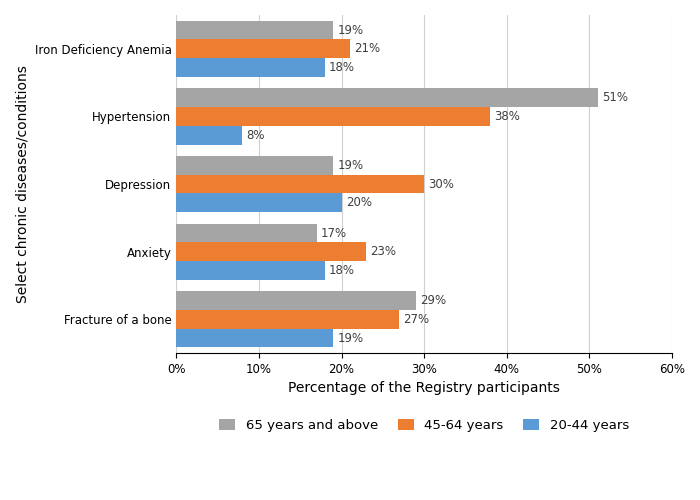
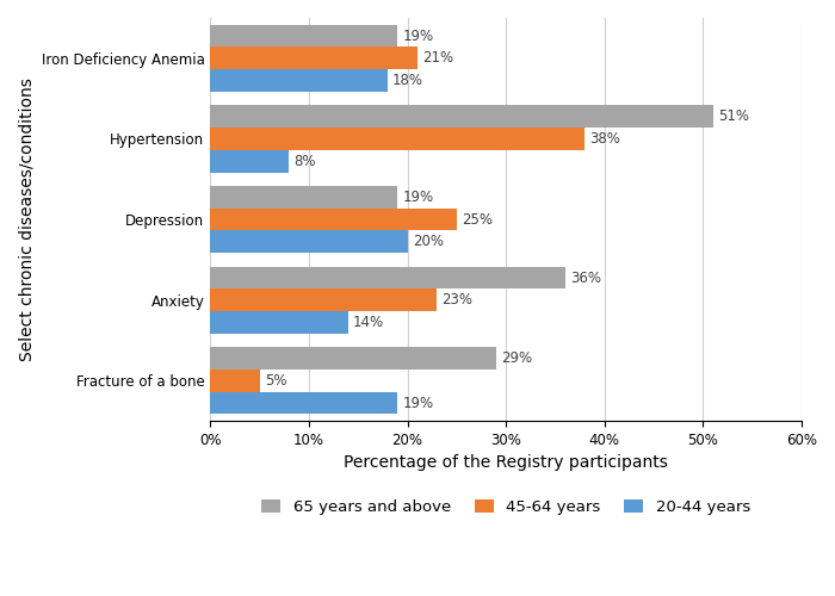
45-64 years/Depression: 30% -> 25%
65 years and above/Anxiety: 17% -> 36%
20-44 years/Anxiety: 18% -> 14%
45-64 years/Fracture of a bone: 27% -> 5%
